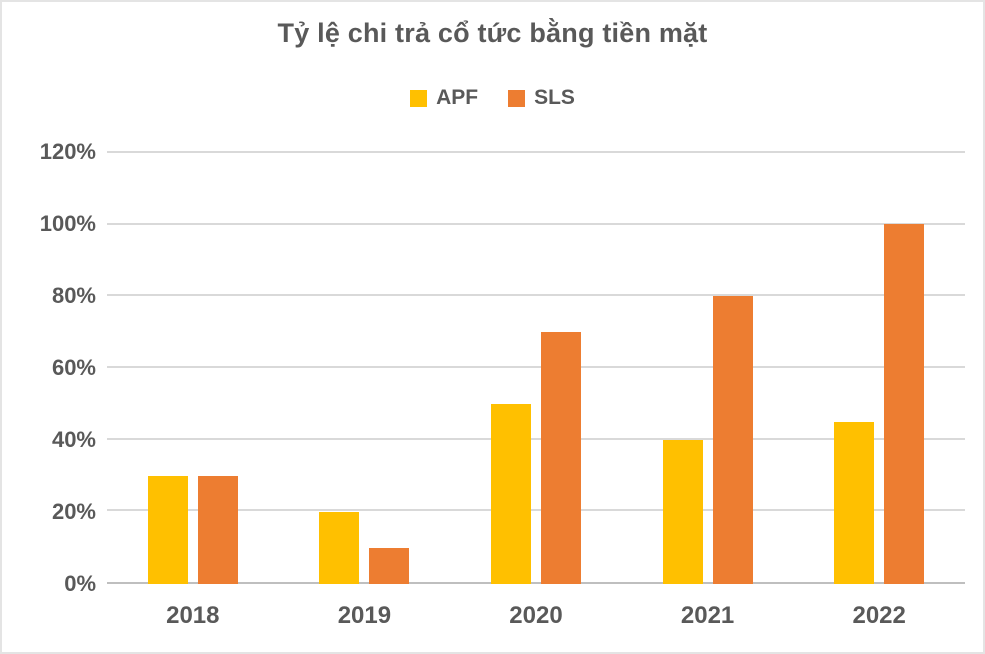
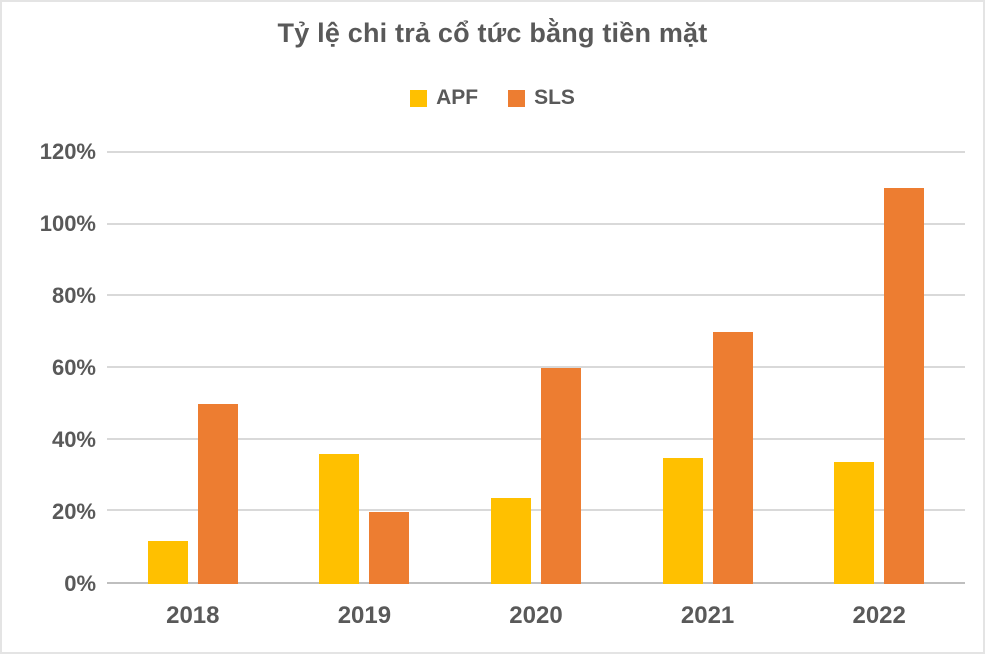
APF/2018: 30% -> 12%
SLS/2018: 30% -> 50%
APF/2019: 20% -> 36%
SLS/2019: 10% -> 20%
APF/2020: 50% -> 24%
SLS/2020: 70% -> 60%
APF/2021: 40% -> 35%
SLS/2021: 80% -> 70%
APF/2022: 45% -> 34%
SLS/2022: 100% -> 110%
